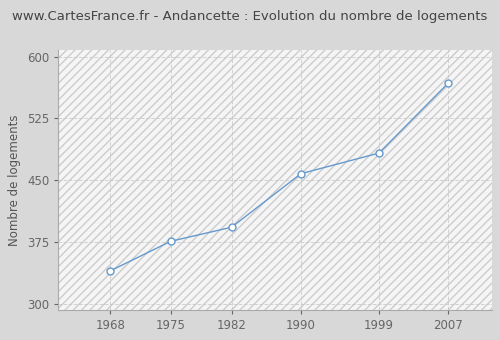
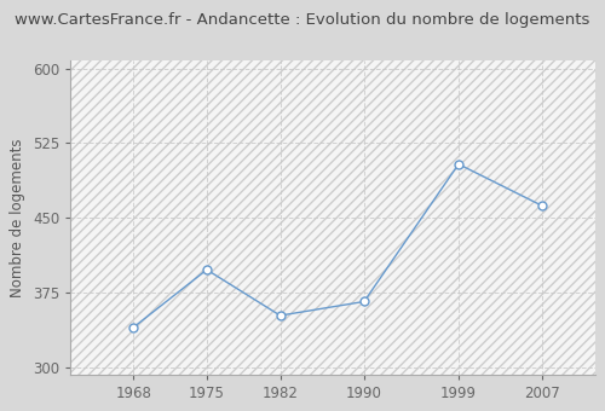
1975: 376 -> 398
1982: 393 -> 352
1990: 458 -> 366
1999: 483 -> 504
2007: 568 -> 462
